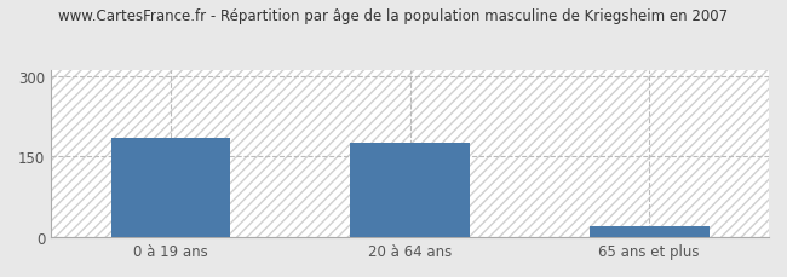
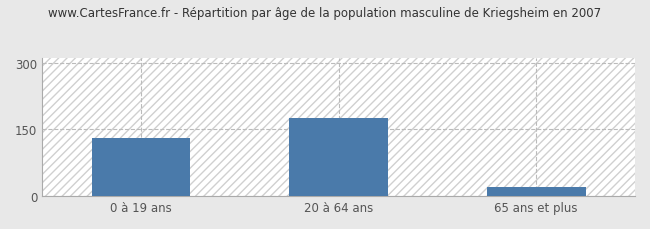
0 à 19 ans: 185 -> 130
